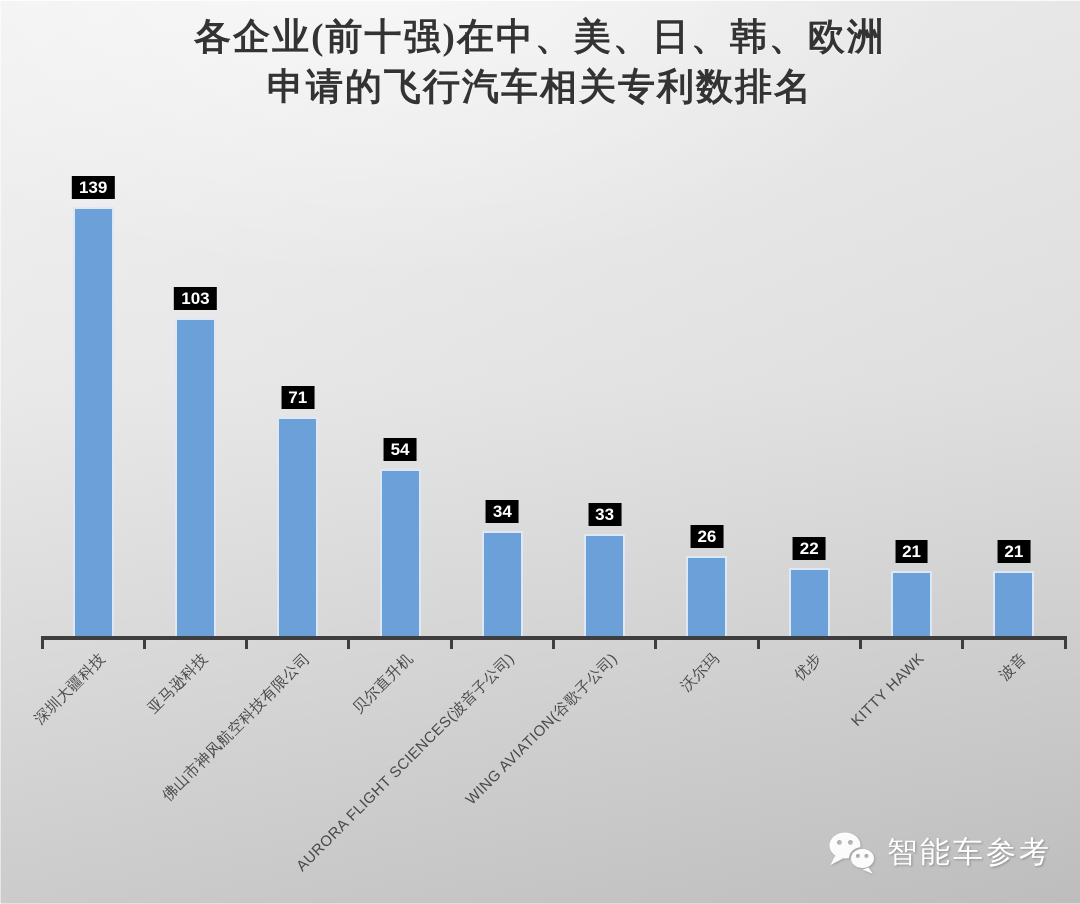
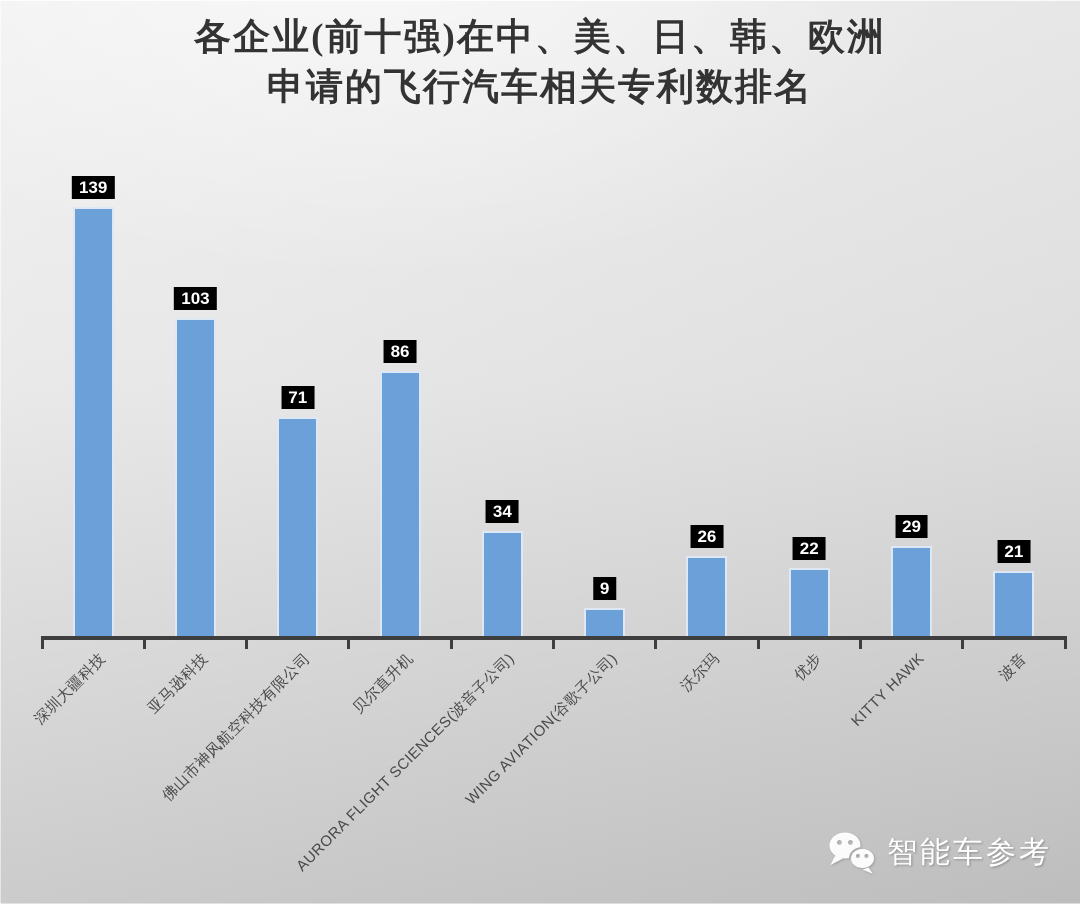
贝尔直升机: 54 -> 86
WING AVIATION(谷歌子公司): 33 -> 9
KITTY HAWK: 21 -> 29
